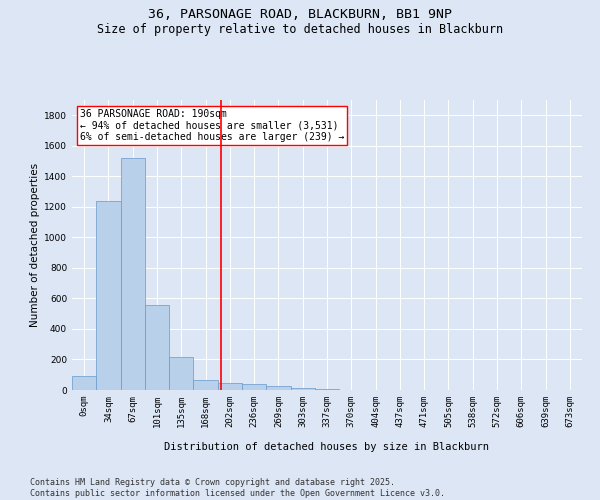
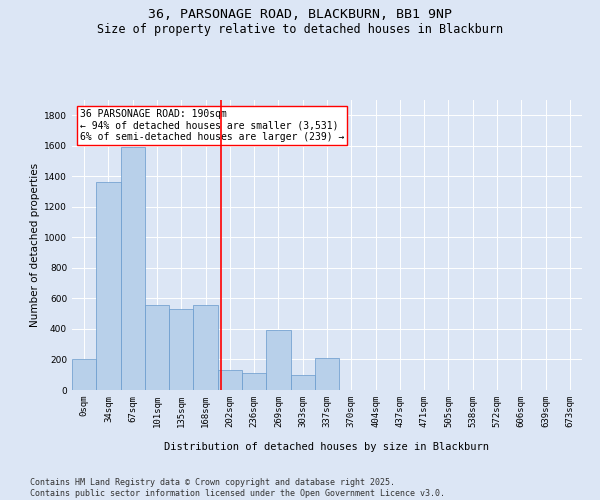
0sqm: 90 -> 200
34sqm: 1240 -> 1360
67sqm: 1520 -> 1590
135sqm: 220 -> 530
168sqm: 60 -> 560
202sqm: 40 -> 130
236sqm: 40 -> 110
269sqm: 30 -> 390
303sqm: 20 -> 100
337sqm: 0 -> 210
